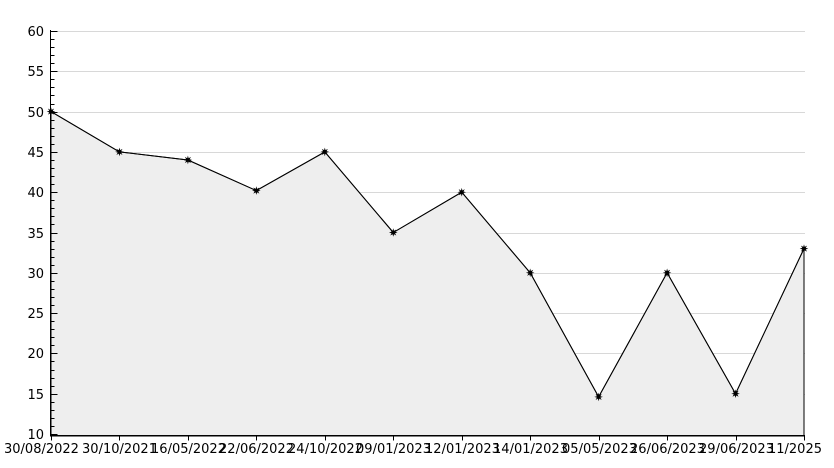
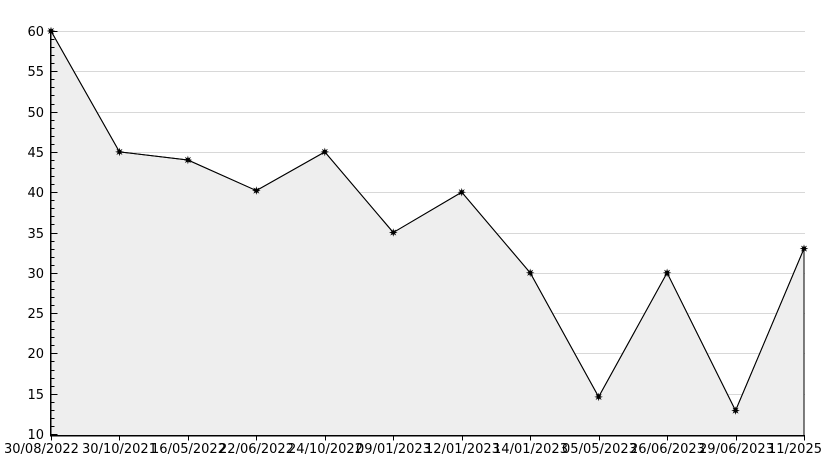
30/08/2022: 50 -> 60
29/06/2023: 15 -> 13
